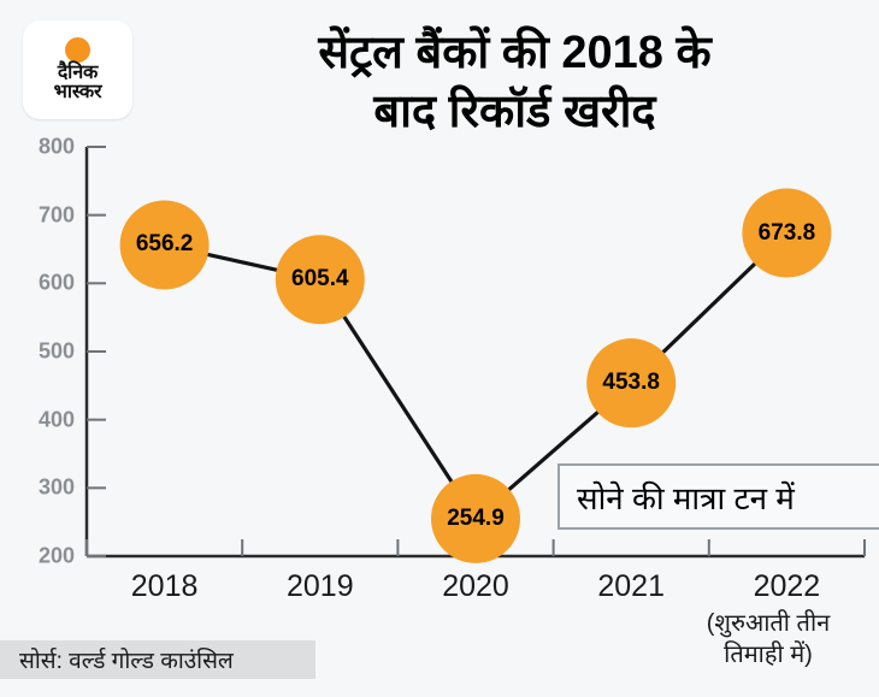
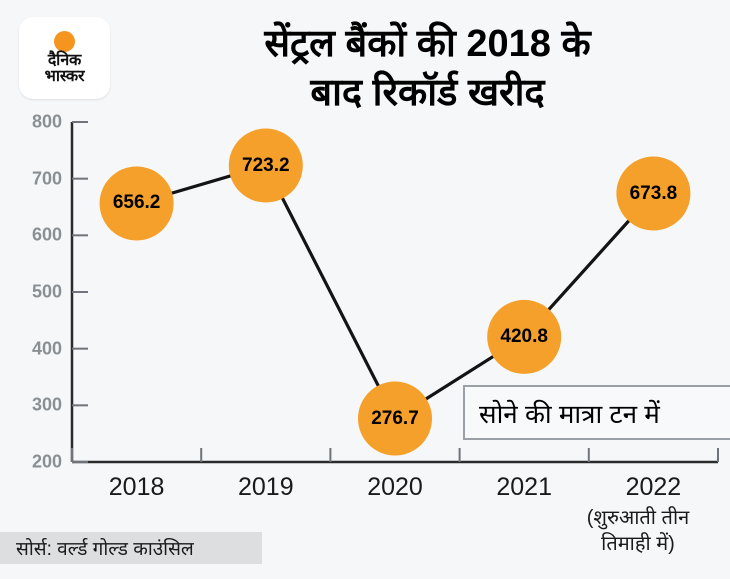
2019: 605.4 -> 723.2
2020: 254.9 -> 276.7
2021: 453.8 -> 420.8
